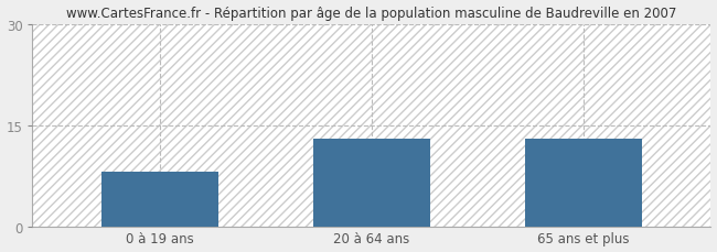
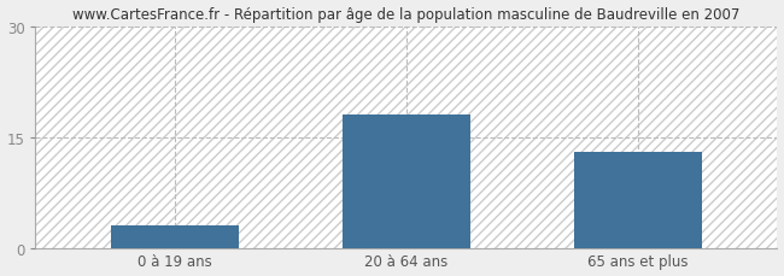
0 à 19 ans: 8 -> 3
20 à 64 ans: 13 -> 18
